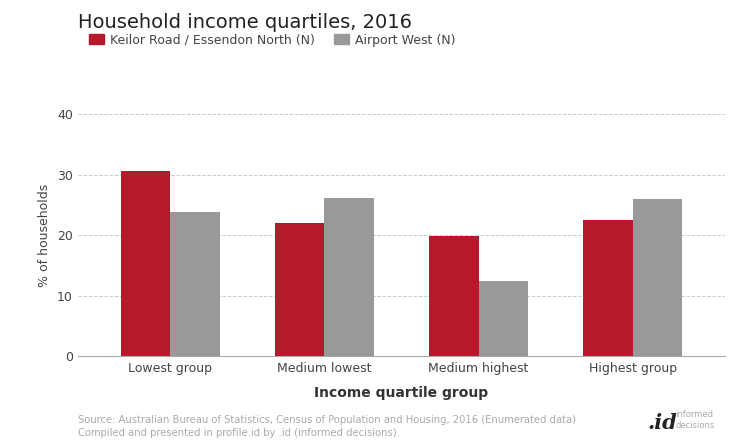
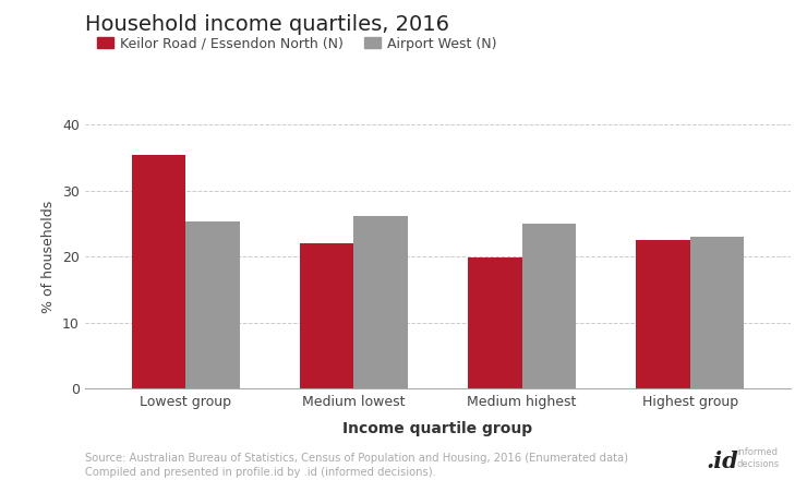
Keilor Road / Essendon North (N)/Lowest group: 30.6 -> 35.5
Airport West (N)/Lowest group: 23.8 -> 25.3
Airport West (N)/Medium highest: 12.4 -> 25.0
Airport West (N)/Highest group: 26.0 -> 23.1
